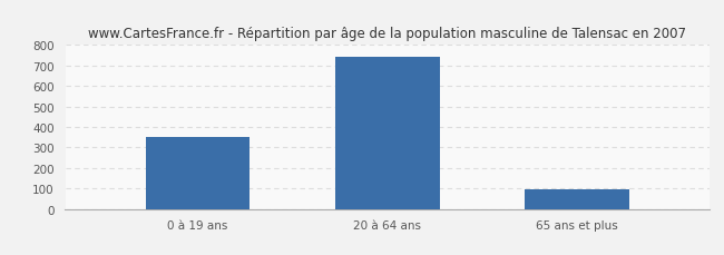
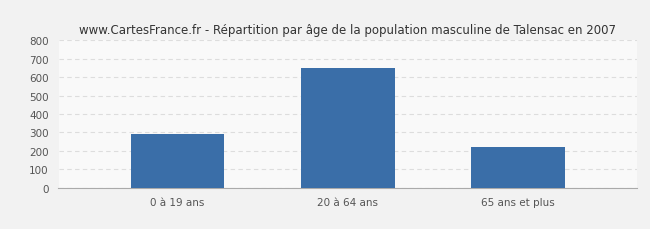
0 à 19 ans: 350 -> 290
20 à 64 ans: 740 -> 650
65 ans et plus: 100 -> 220
